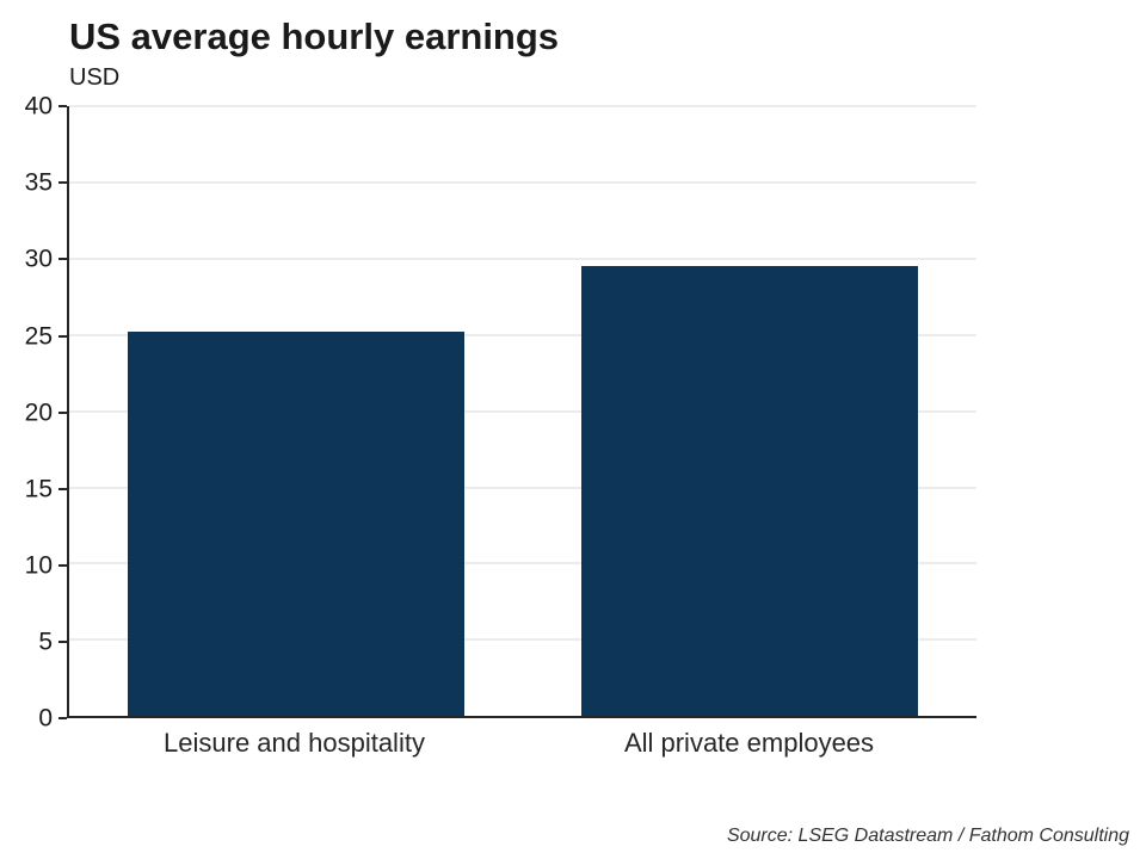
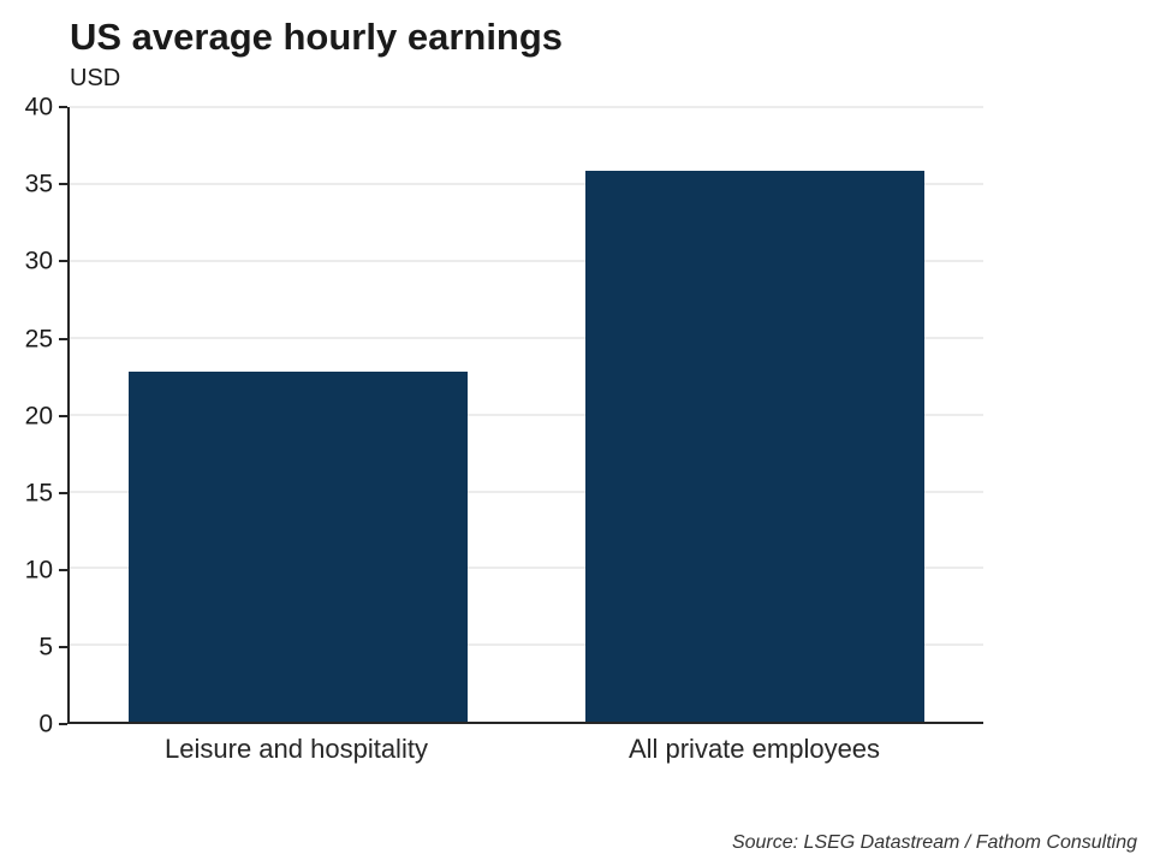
Leisure and hospitality: 25.2 -> 22.8
All private employees: 29.5 -> 35.9
